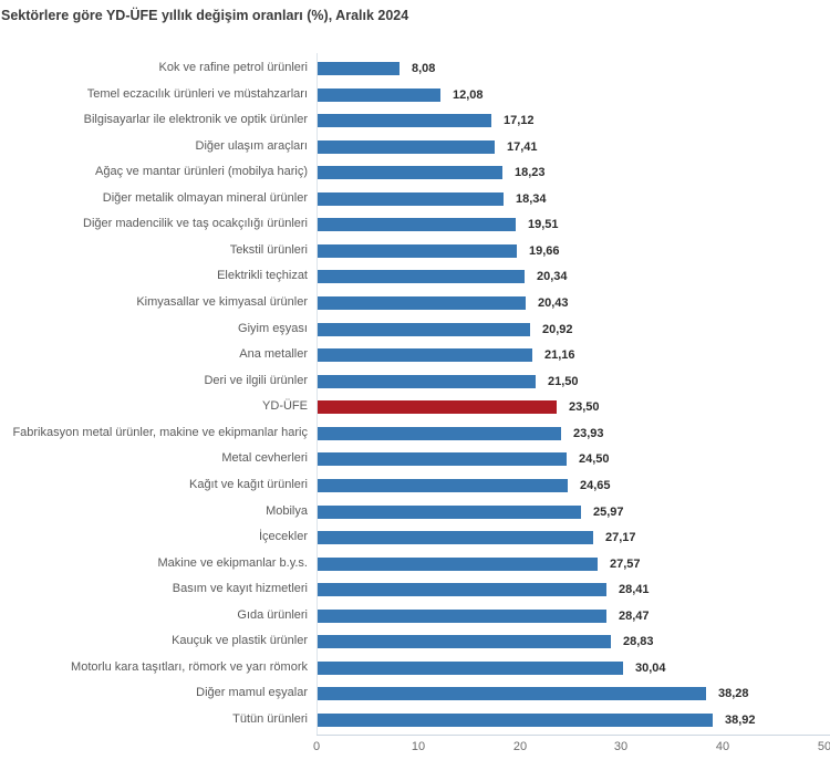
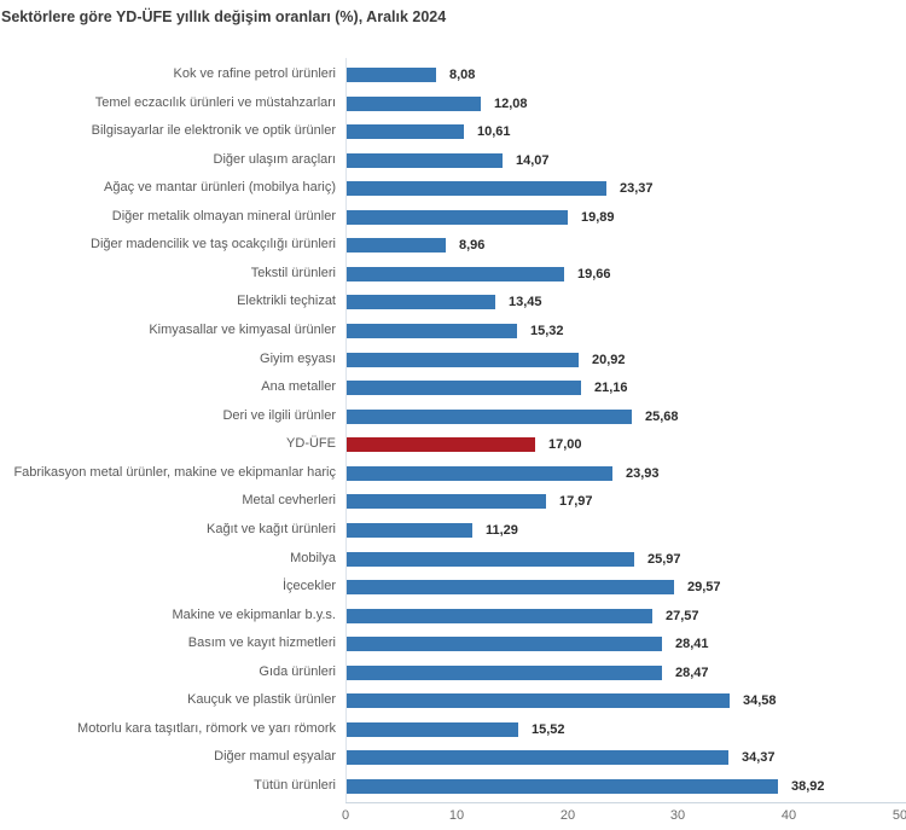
Bilgisayarlar ile elektronik ve optik ürünler: 17,12 -> 10,61
Diğer ulaşım araçları: 17,41 -> 14,07
Ağaç ve mantar ürünleri (mobilya hariç): 18,23 -> 23,37
Diğer metalik olmayan mineral ürünler: 18,34 -> 19,89
Diğer madencilik ve taş ocakçılığı ürünleri: 19,51 -> 8,96
Elektrikli teçhizat: 20,34 -> 13,45
Kimyasallar ve kimyasal ürünler: 20,43 -> 15,32
Deri ve ilgili ürünler: 21,50 -> 25,68
YD-ÜFE: 23,50 -> 17,00
Metal cevherleri: 24,50 -> 17,97
Kağıt ve kağıt ürünleri: 24,65 -> 11,29
İçecekler: 27,17 -> 29,57
Kauçuk ve plastik ürünler: 28,83 -> 34,58
Motorlu kara taşıtları, römork ve yarı römork: 30,04 -> 15,52
Diğer mamul eşyalar: 38,28 -> 34,37
